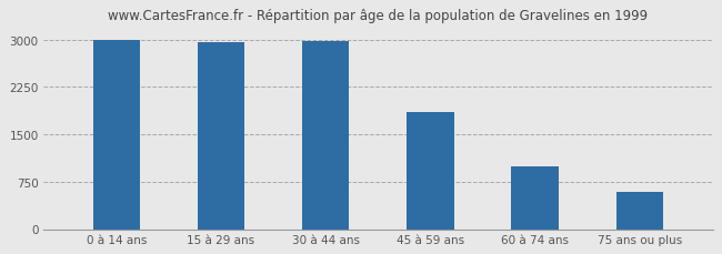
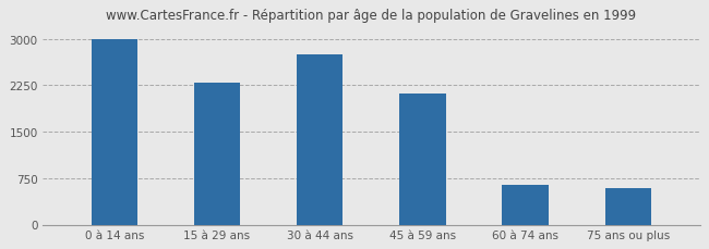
15 à 29 ans: 2960 -> 2300
30 à 44 ans: 2970 -> 2740
45 à 59 ans: 1850 -> 2120
60 à 74 ans: 1000 -> 640
